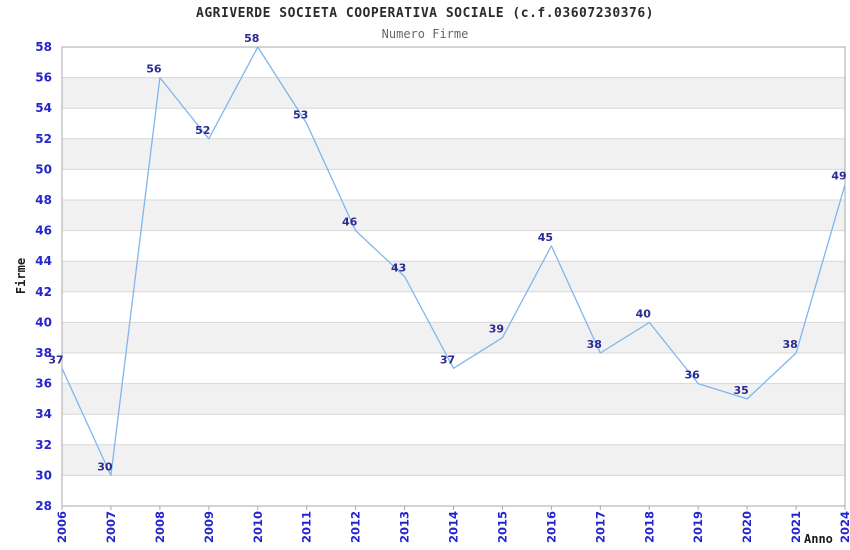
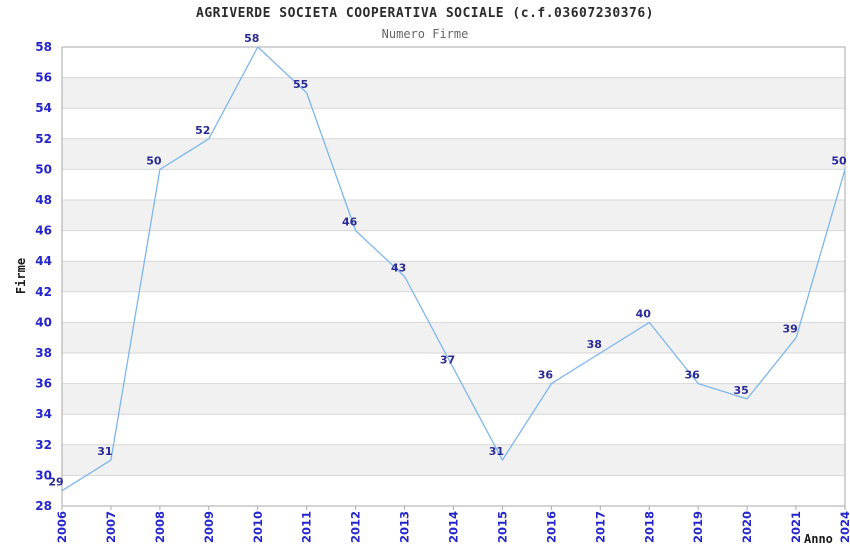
2006: 37 -> 29
2007: 30 -> 31
2008: 56 -> 50
2011: 53 -> 55
2015: 39 -> 31
2016: 45 -> 36
2021: 38 -> 39
2024: 49 -> 50
